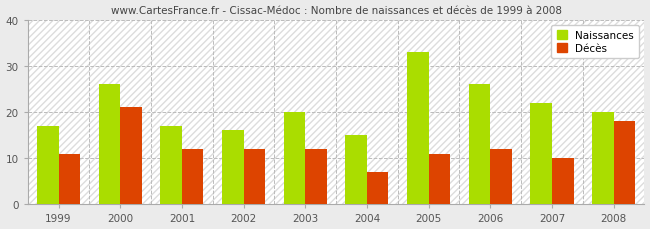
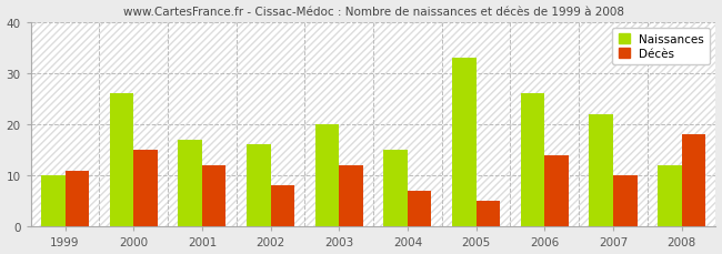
Naissances/1999: 17 -> 10
Décès/2000: 21 -> 15
Décès/2002: 12 -> 8
Décès/2005: 11 -> 5
Décès/2006: 12 -> 14
Naissances/2008: 20 -> 12
